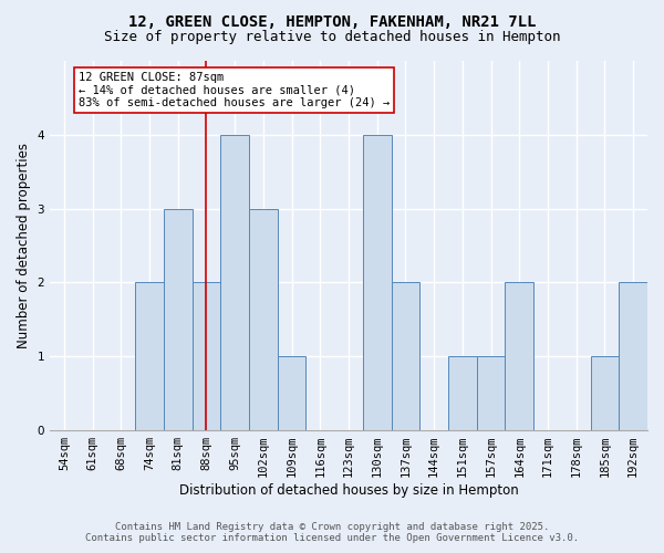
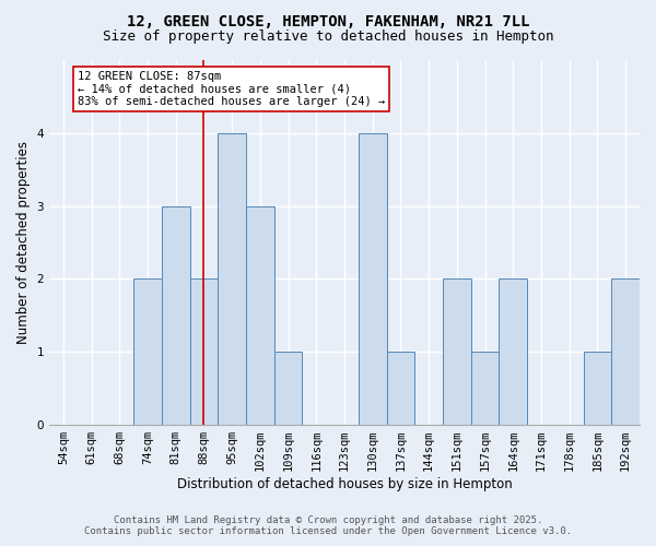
137sqm: 2 -> 1
151sqm: 1 -> 2
